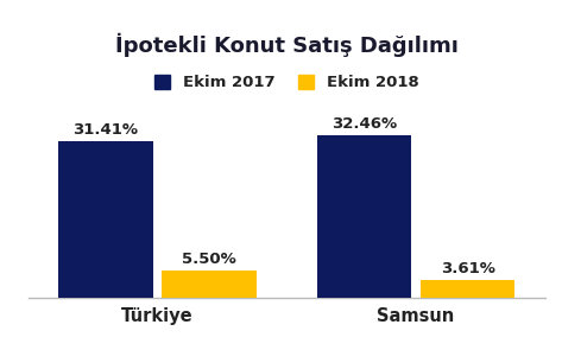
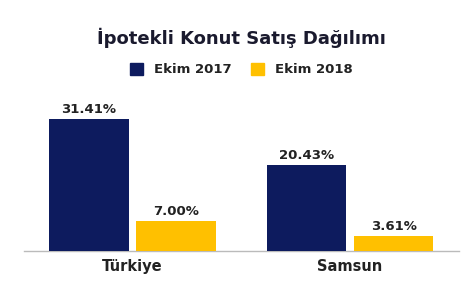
Ekim 2018/Türkiye: 5.50% -> 7.00%
Ekim 2017/Samsun: 32.46% -> 20.43%
